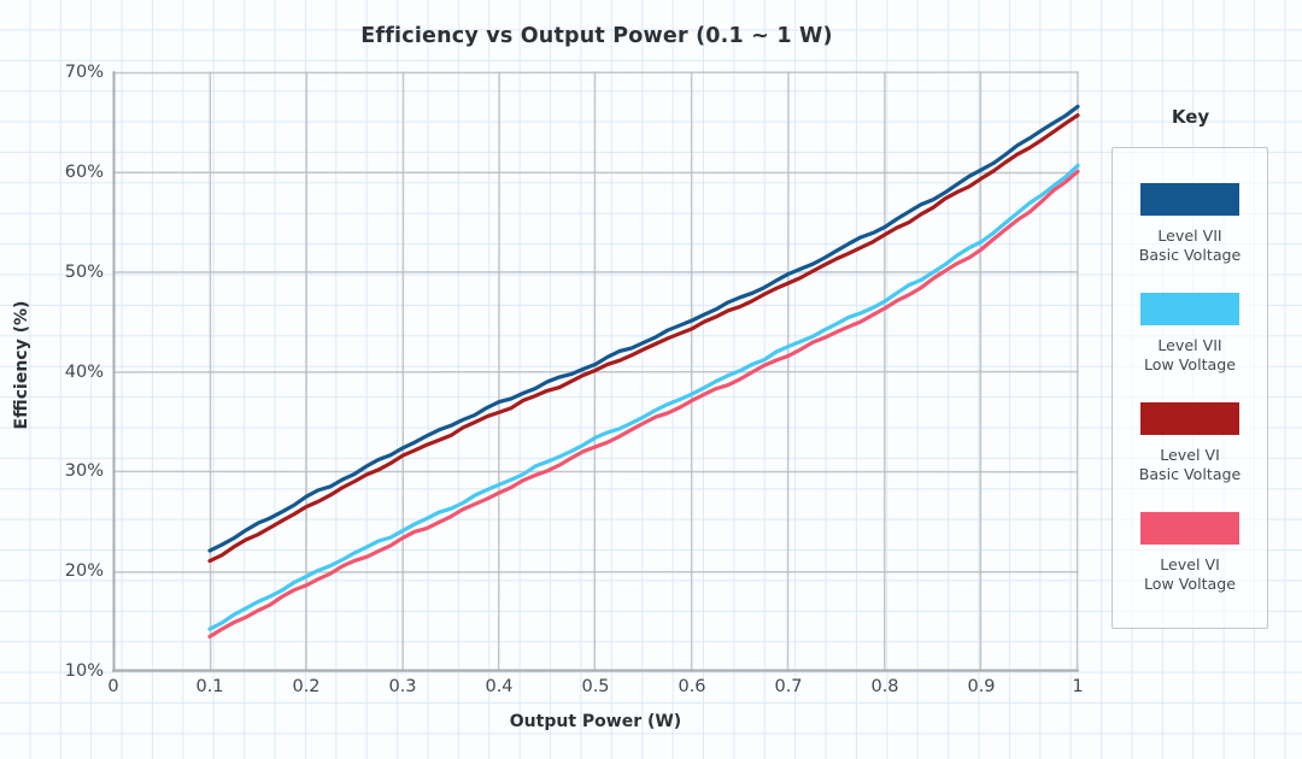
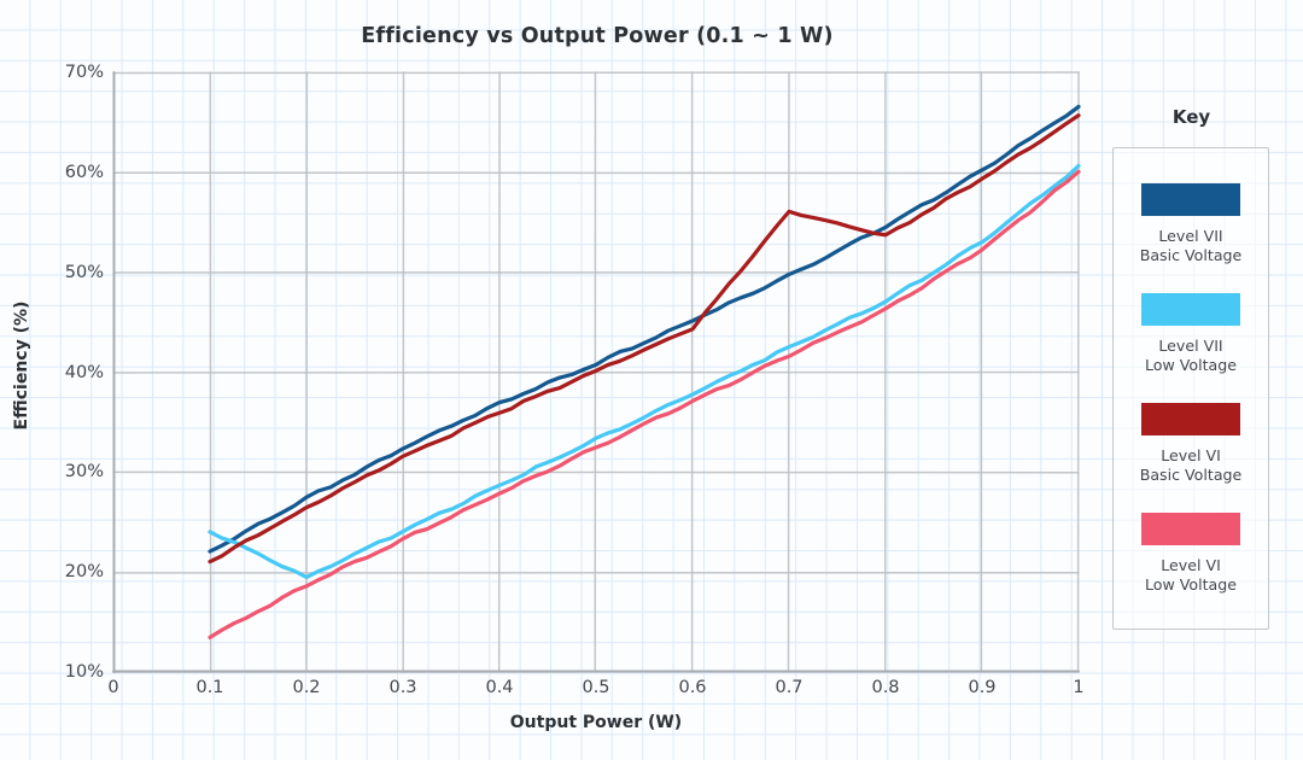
Level VII Low Voltage/0.1: 14% -> 24%
Level VI Basic Voltage/0.7: 49% -> 56%
